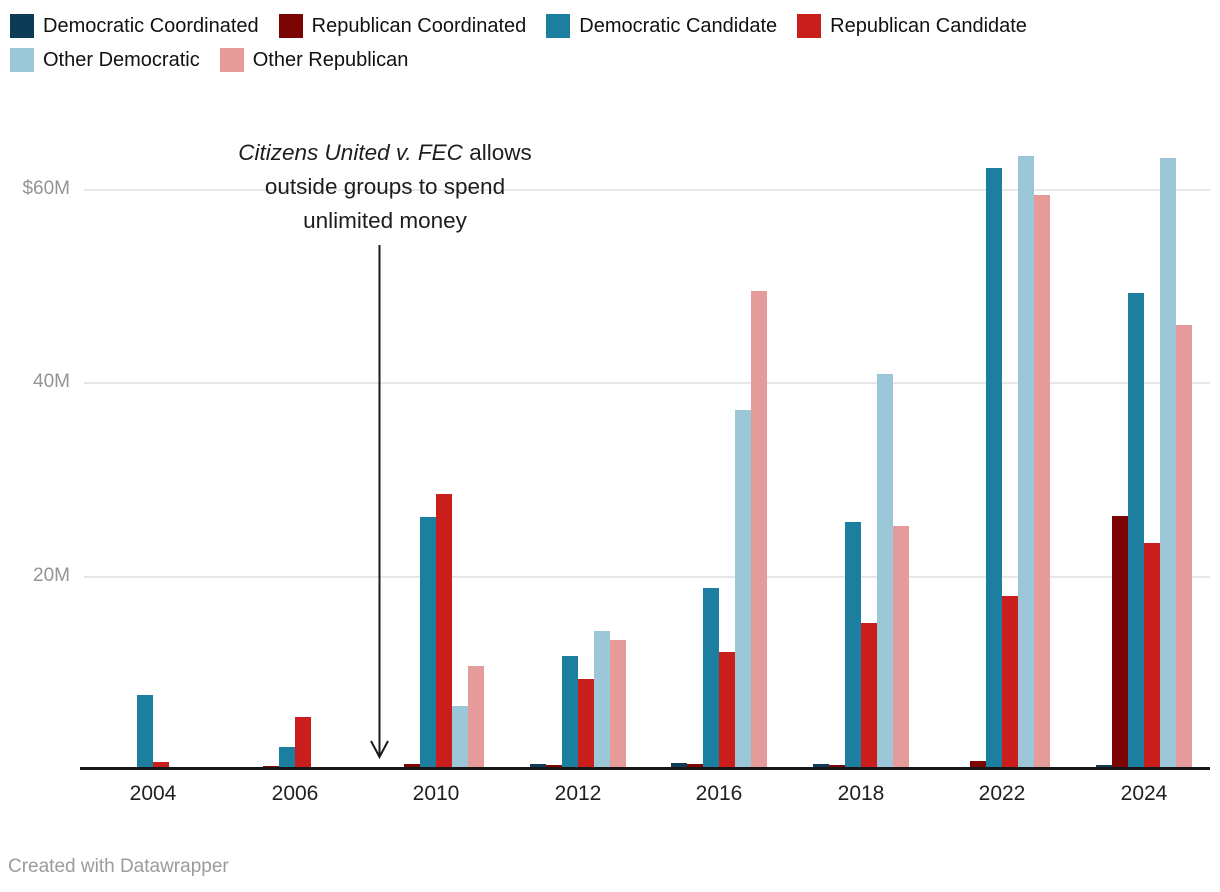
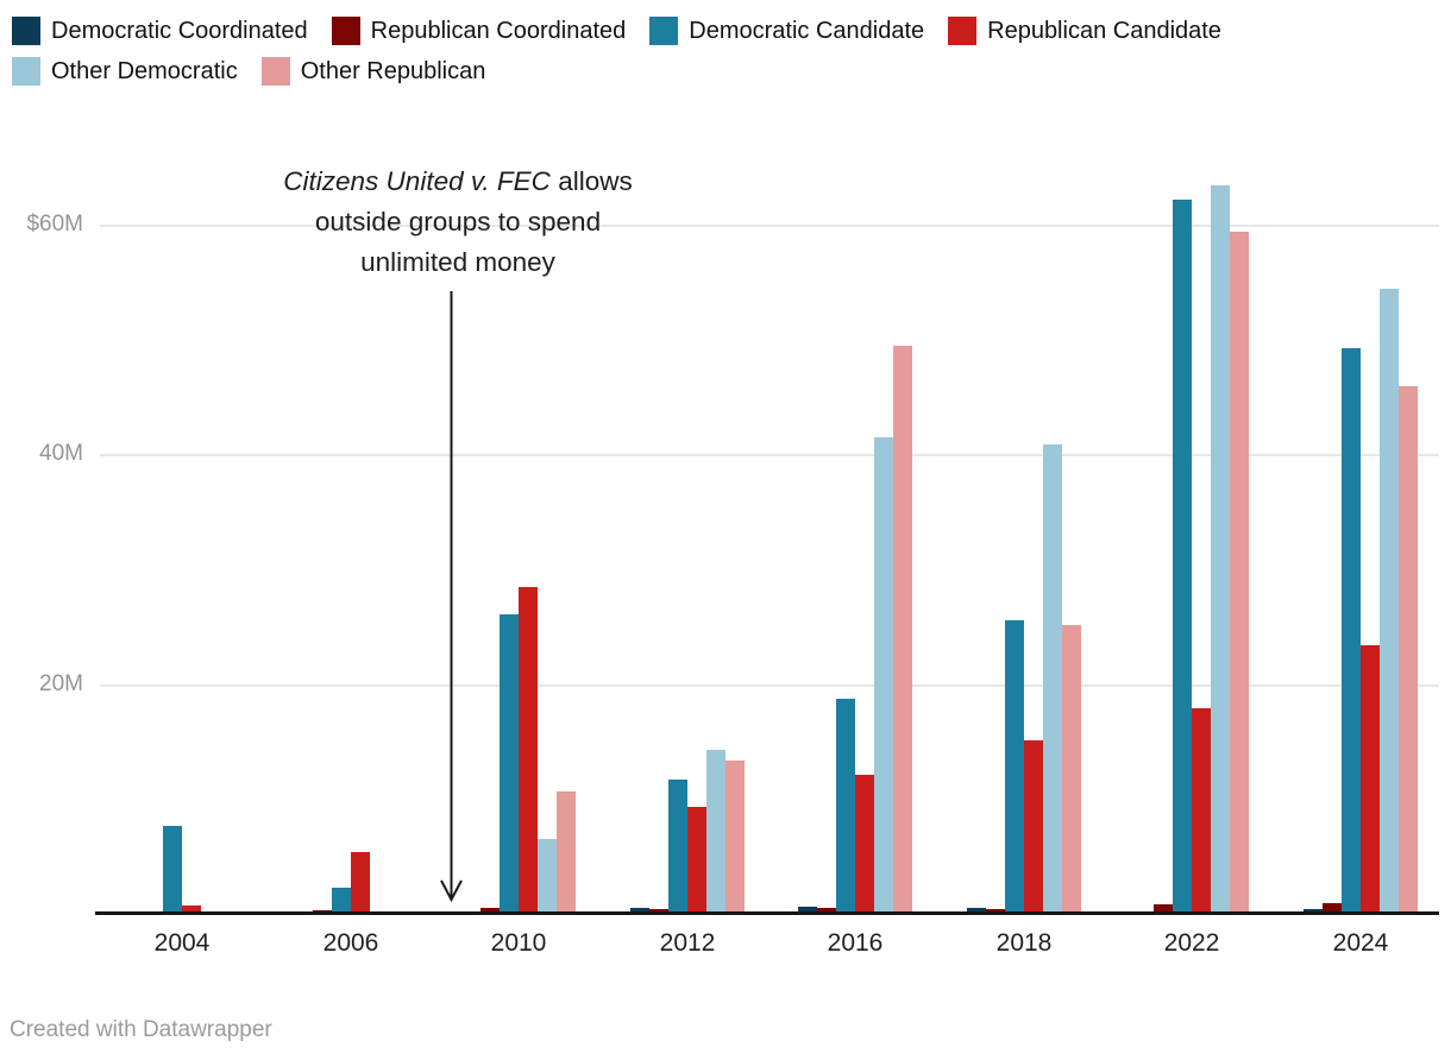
Other Democratic/2016: $37M -> $41M
Republican Coordinated/2024: $26M -> $1M
Other Democratic/2024: $63M -> $54M
